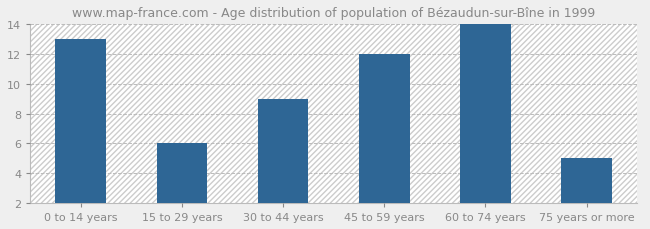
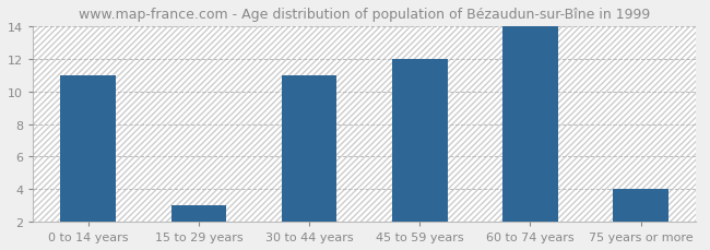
0 to 14 years: 13 -> 11
15 to 29 years: 6 -> 3
30 to 44 years: 9 -> 11
75 years or more: 5 -> 4
